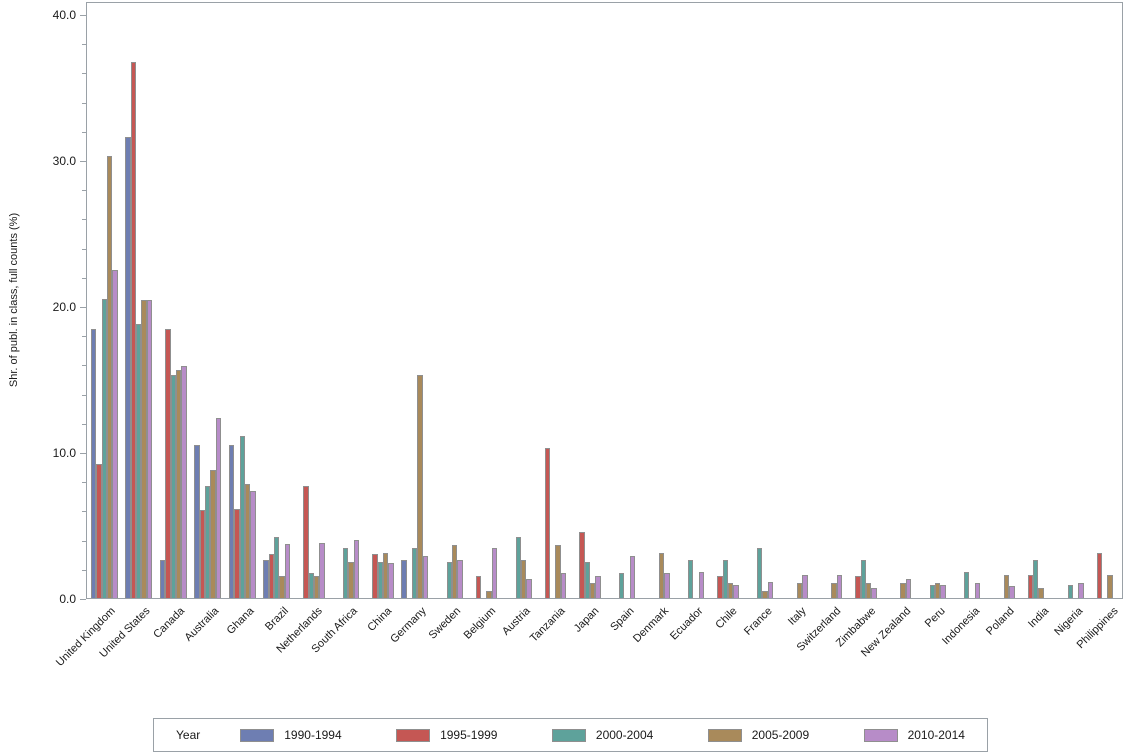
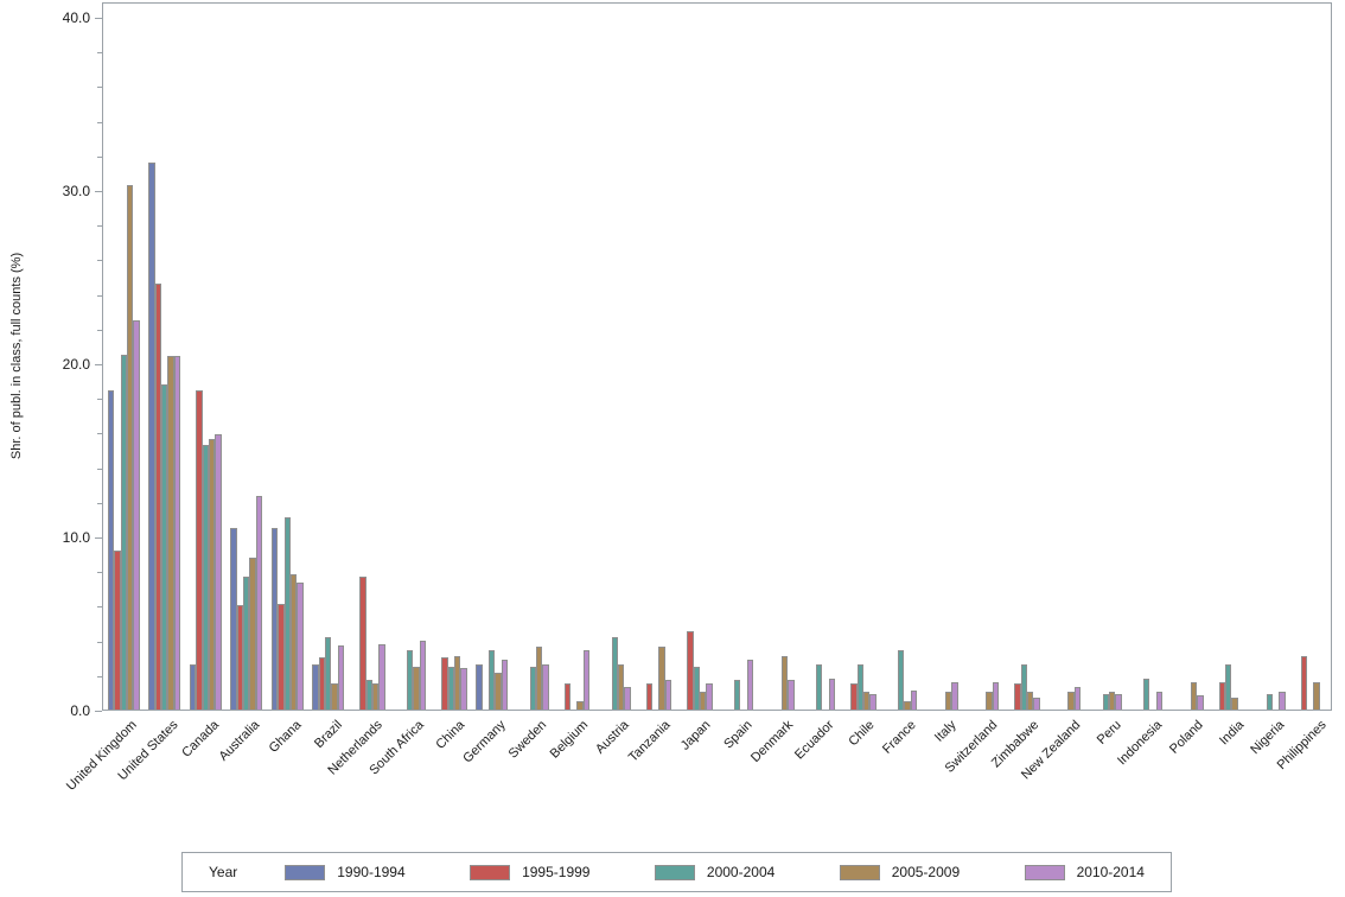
1995-1999/United States: 36.7 -> 24.6
2005-2009/Germany: 15.3 -> 2.1
1995-1999/Tanzania: 10.3 -> 1.5
